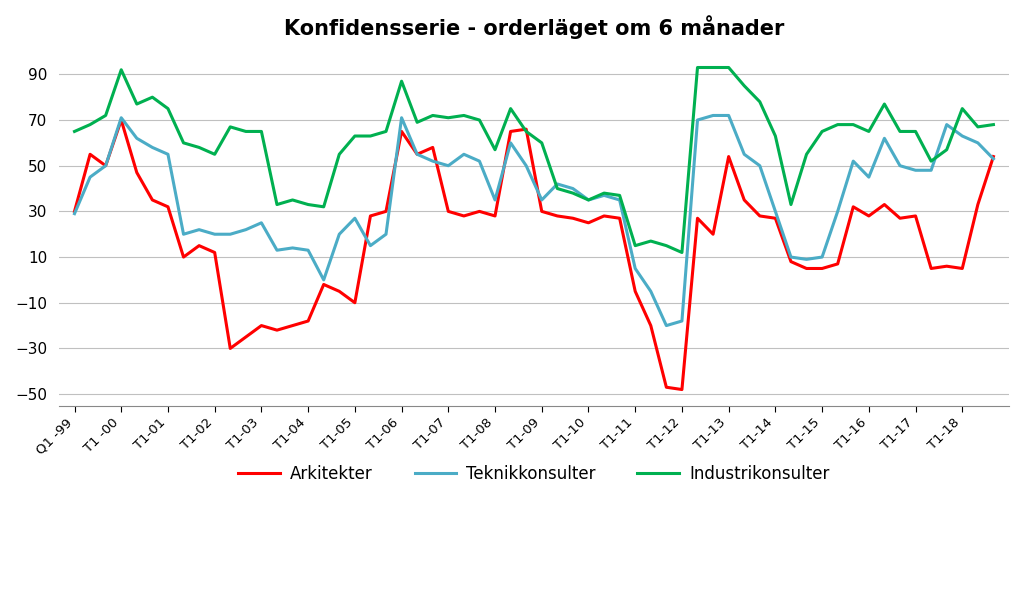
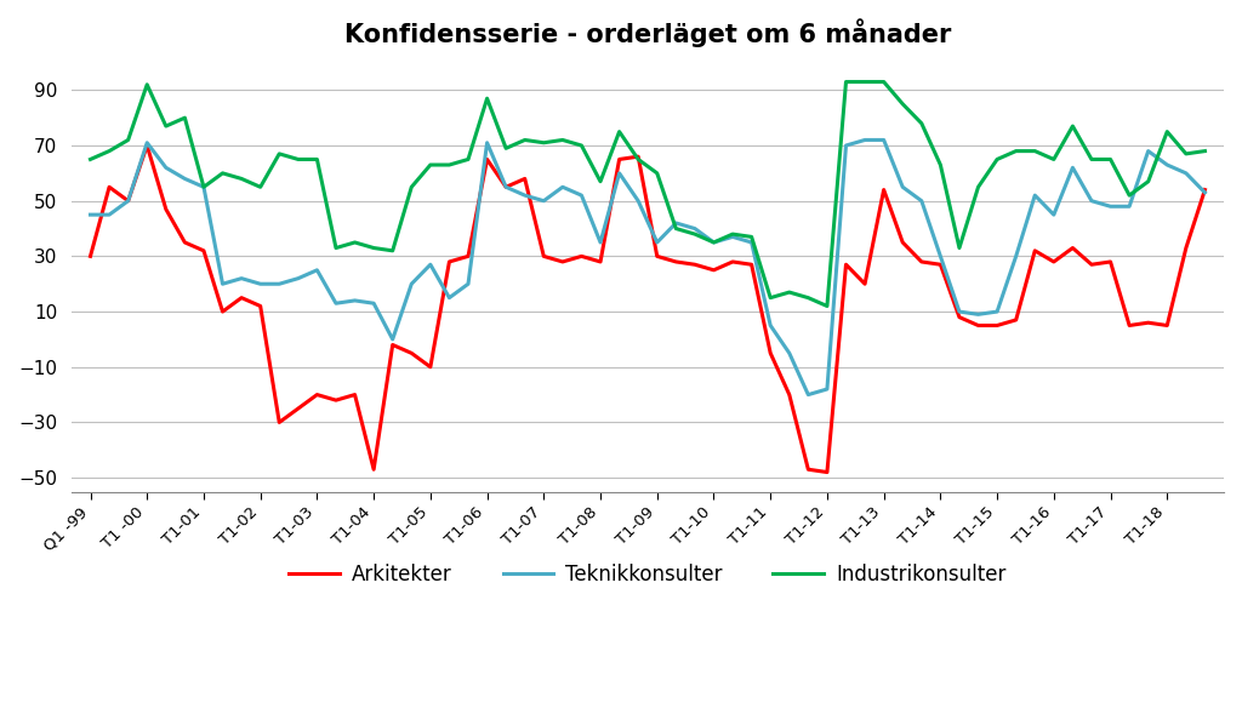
Teknikkonsulter/Q1 -99: 29 -> 45
Industrikonsulter/T1-01: 75 -> 55
Arkitekter/T1-04: -18 -> -47
